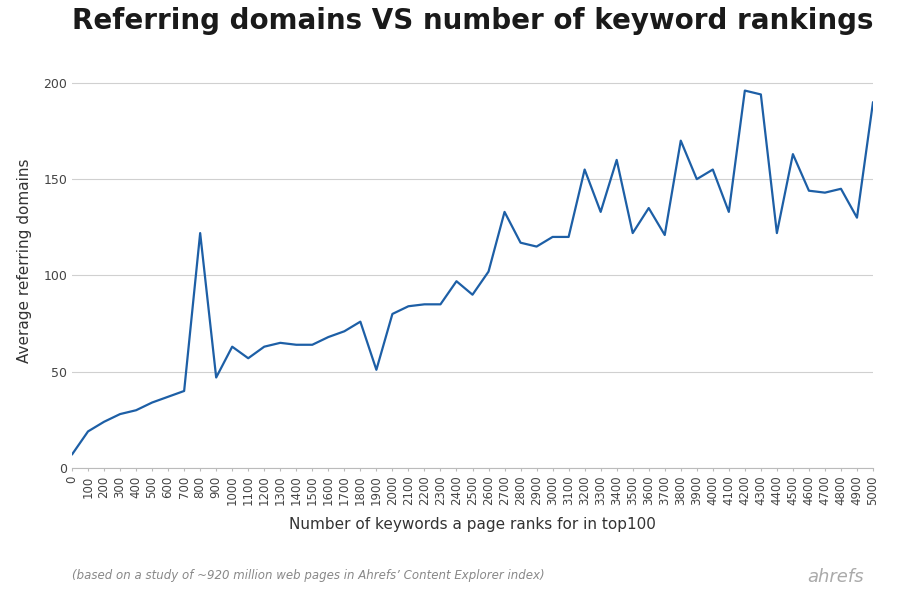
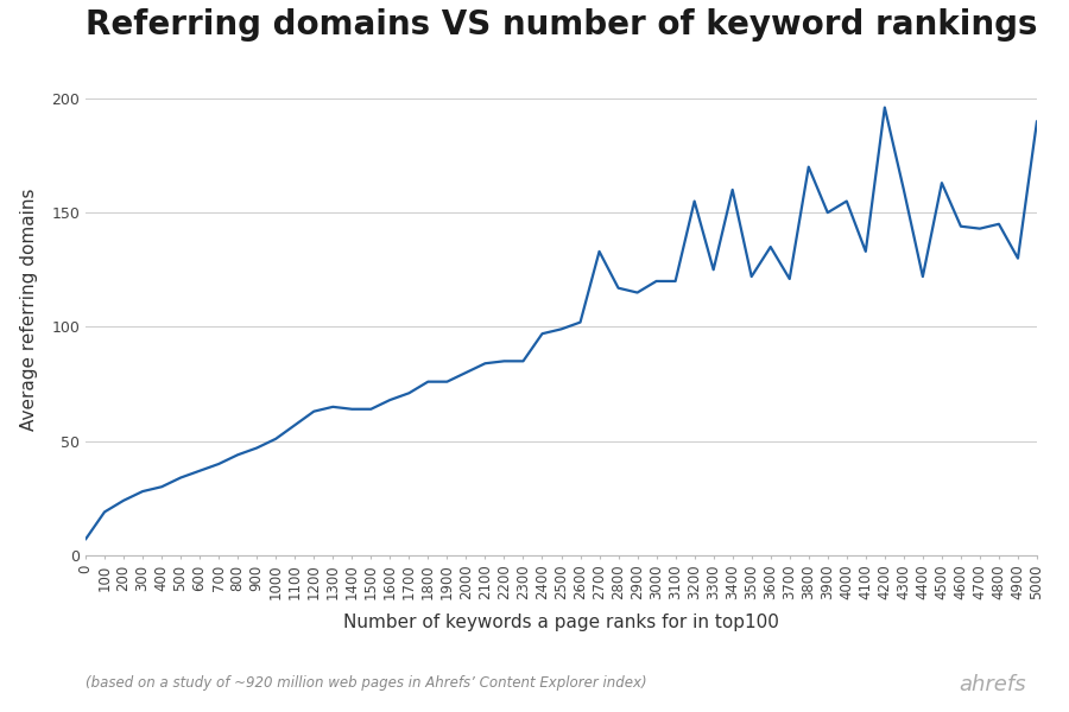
800: 122 -> 44
1000: 63 -> 51
1900: 51 -> 76
2500: 90 -> 99
3300: 133 -> 125
4300: 194 -> 160
